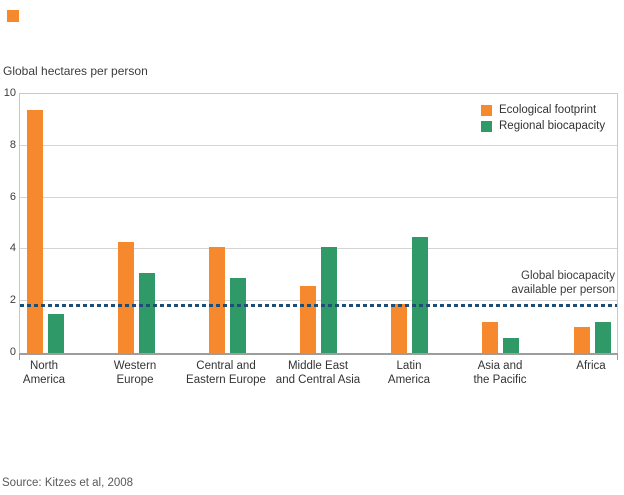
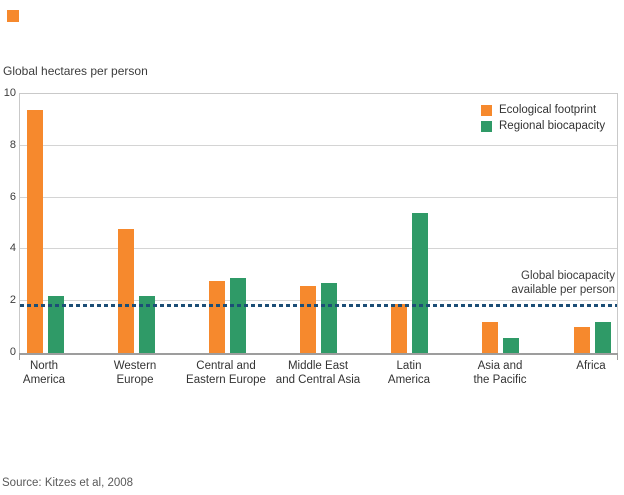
Regional biocapacity/North America: 1.5 -> 2.2
Ecological footprint/Western Europe: 4.3 -> 4.8
Regional biocapacity/Western Europe: 3.1 -> 2.2
Ecological footprint/Central and Eastern Europe: 4.1 -> 2.8
Regional biocapacity/Middle East and Central Asia: 4.1 -> 2.7
Regional biocapacity/Latin America: 4.5 -> 5.4
